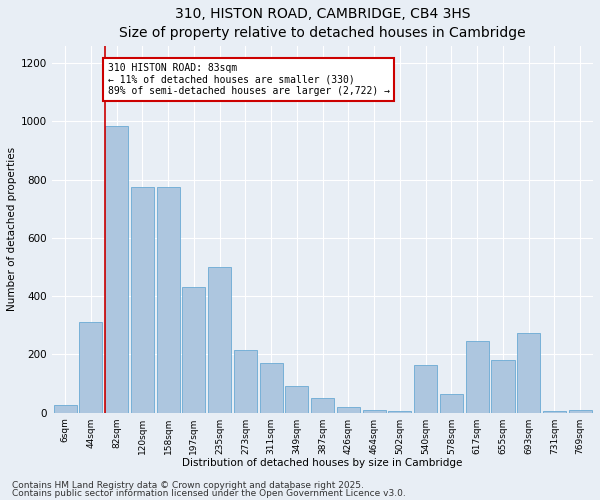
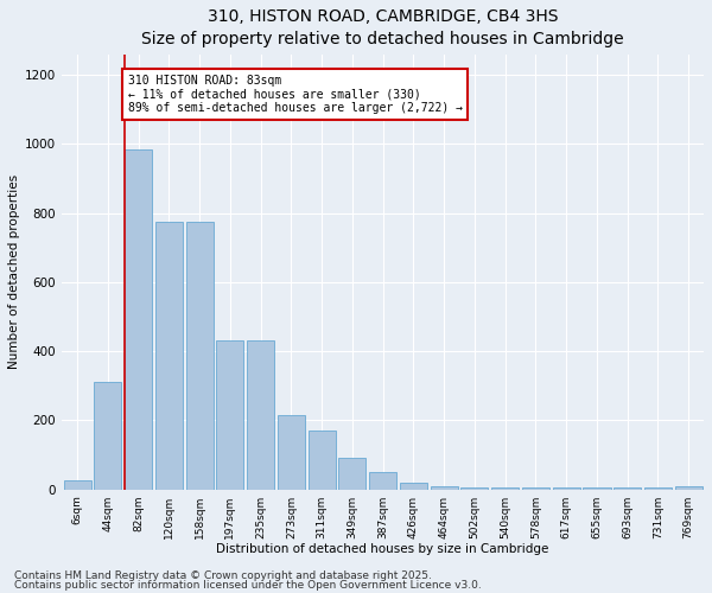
235sqm: 500 -> 430
540sqm: 165 -> 5
578sqm: 65 -> 5
617sqm: 245 -> 5
655sqm: 180 -> 5
693sqm: 275 -> 5
